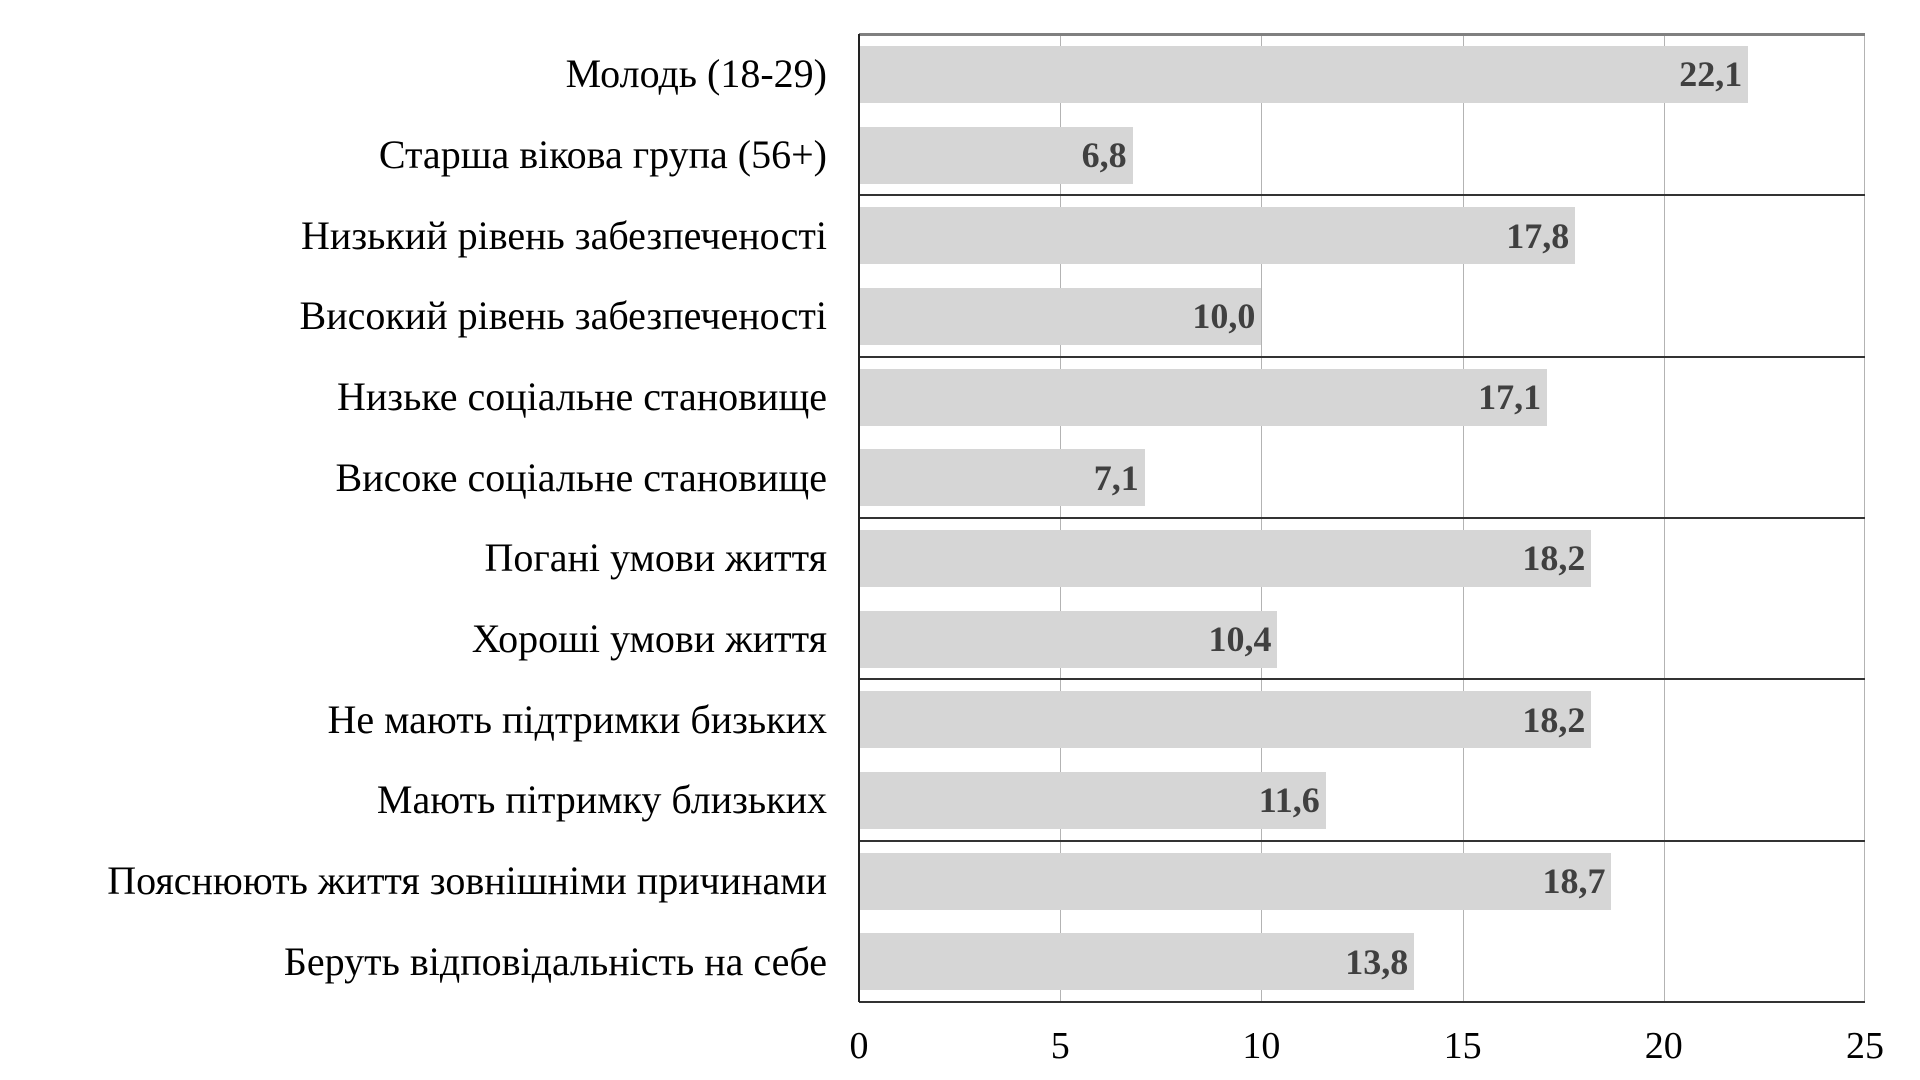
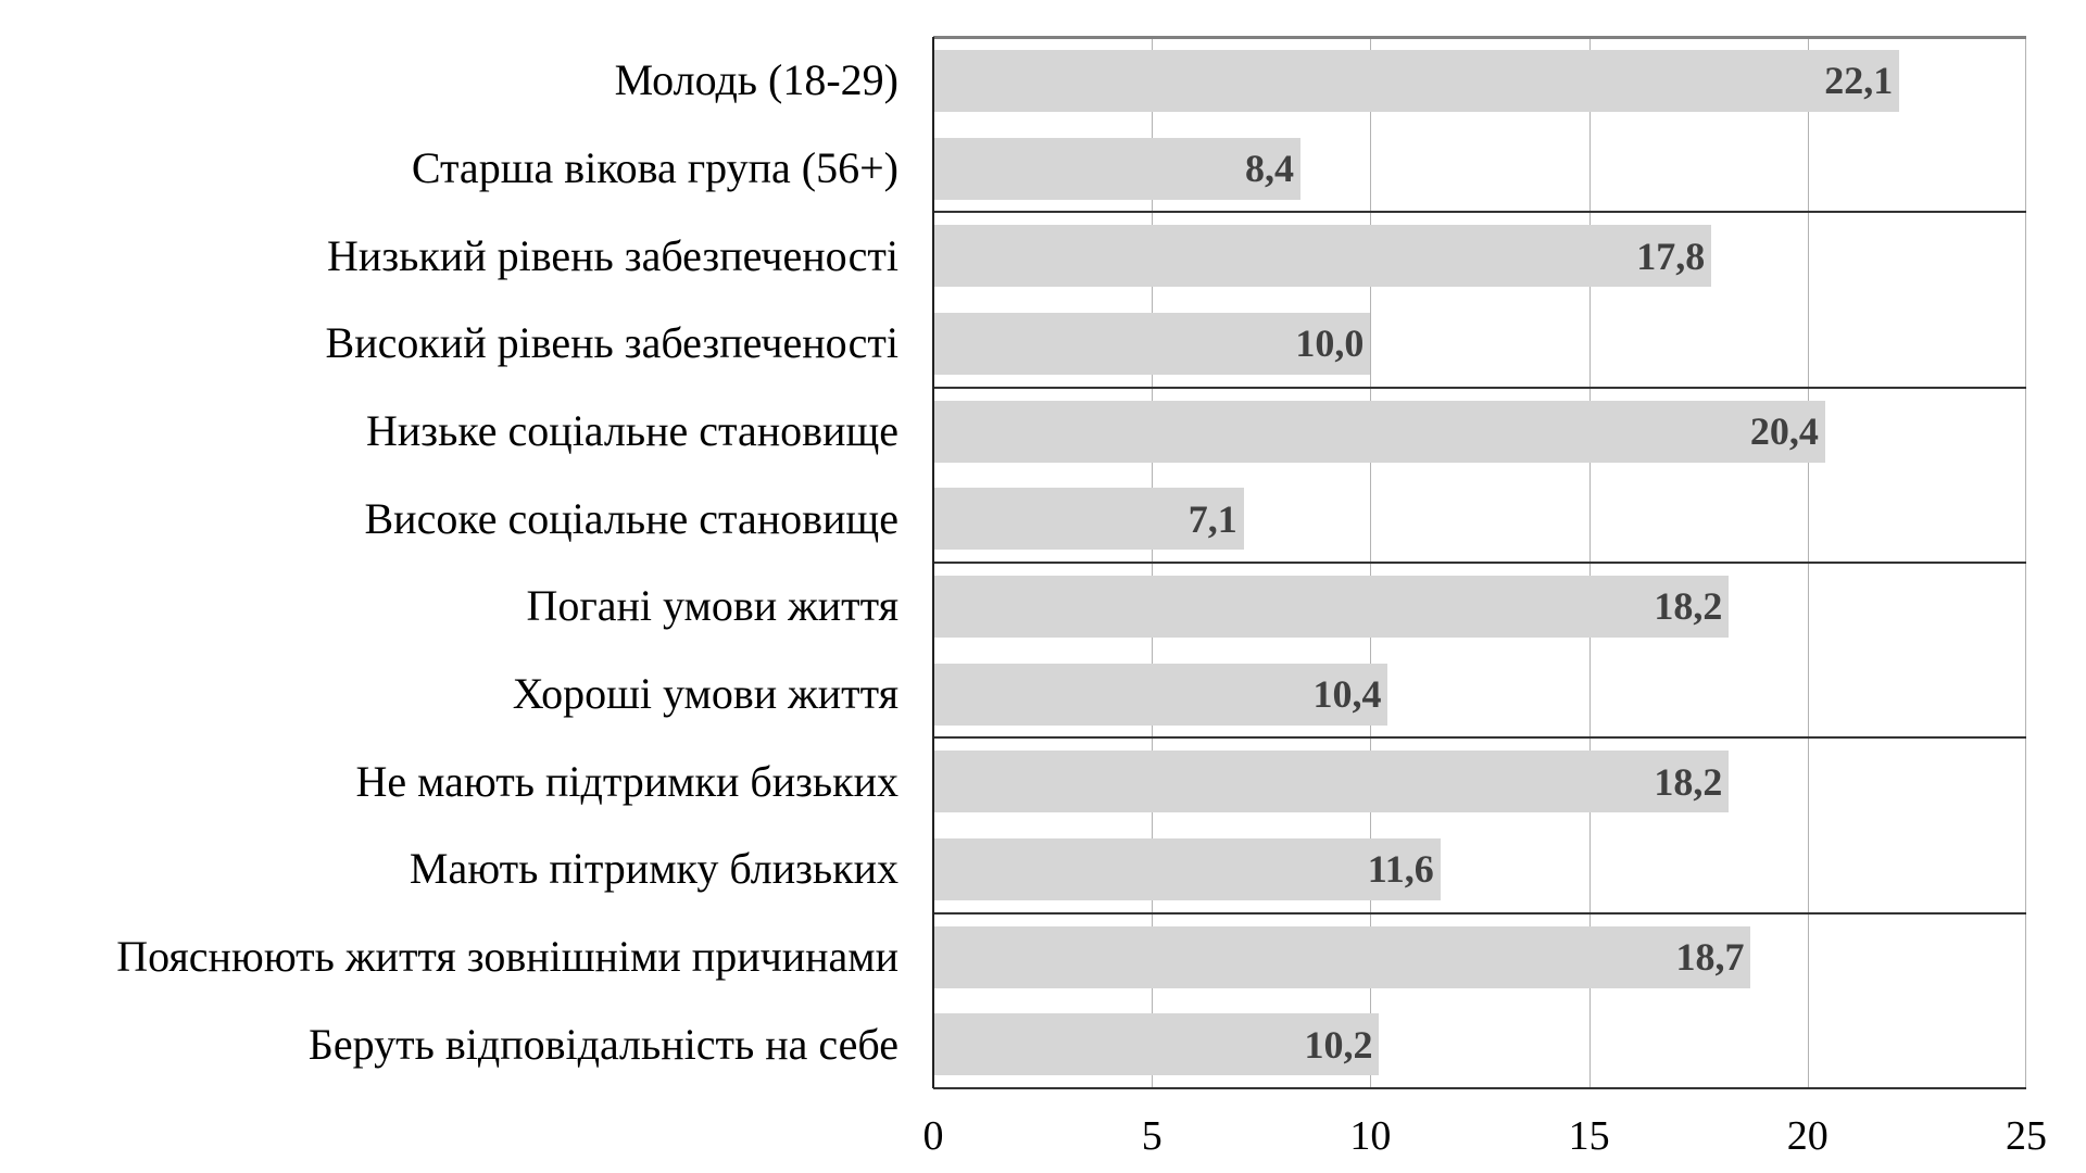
Старша вікова група (56+): 6,8 -> 8,4
Низьке соціальне становище: 17,1 -> 20,4
Беруть відповідальність на себе: 13,8 -> 10,2
